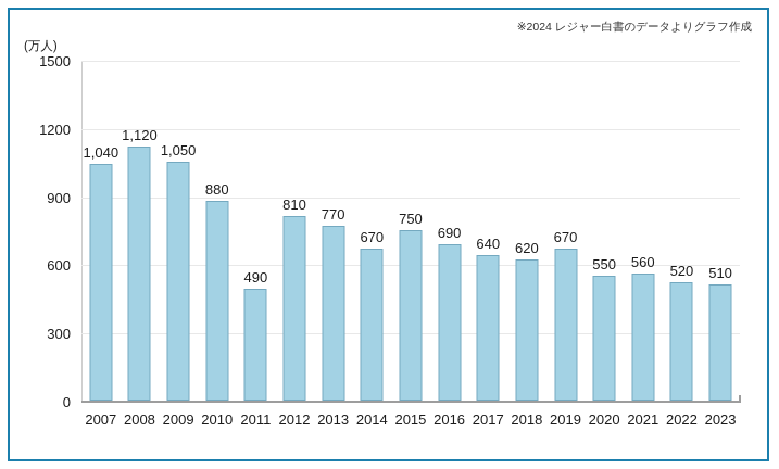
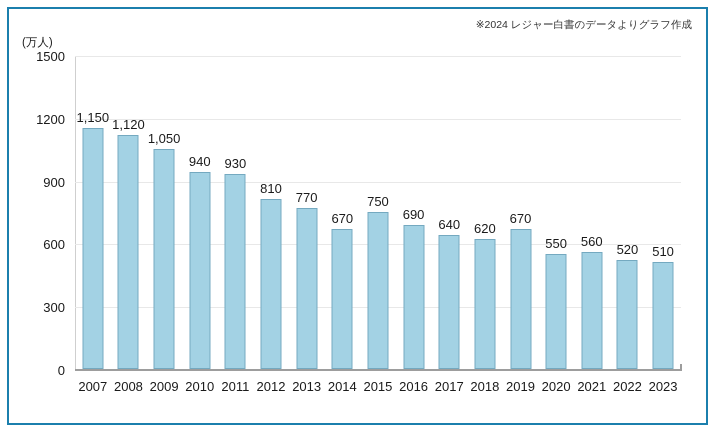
2007: 1,040 -> 1,150
2010: 880 -> 940
2011: 490 -> 930
